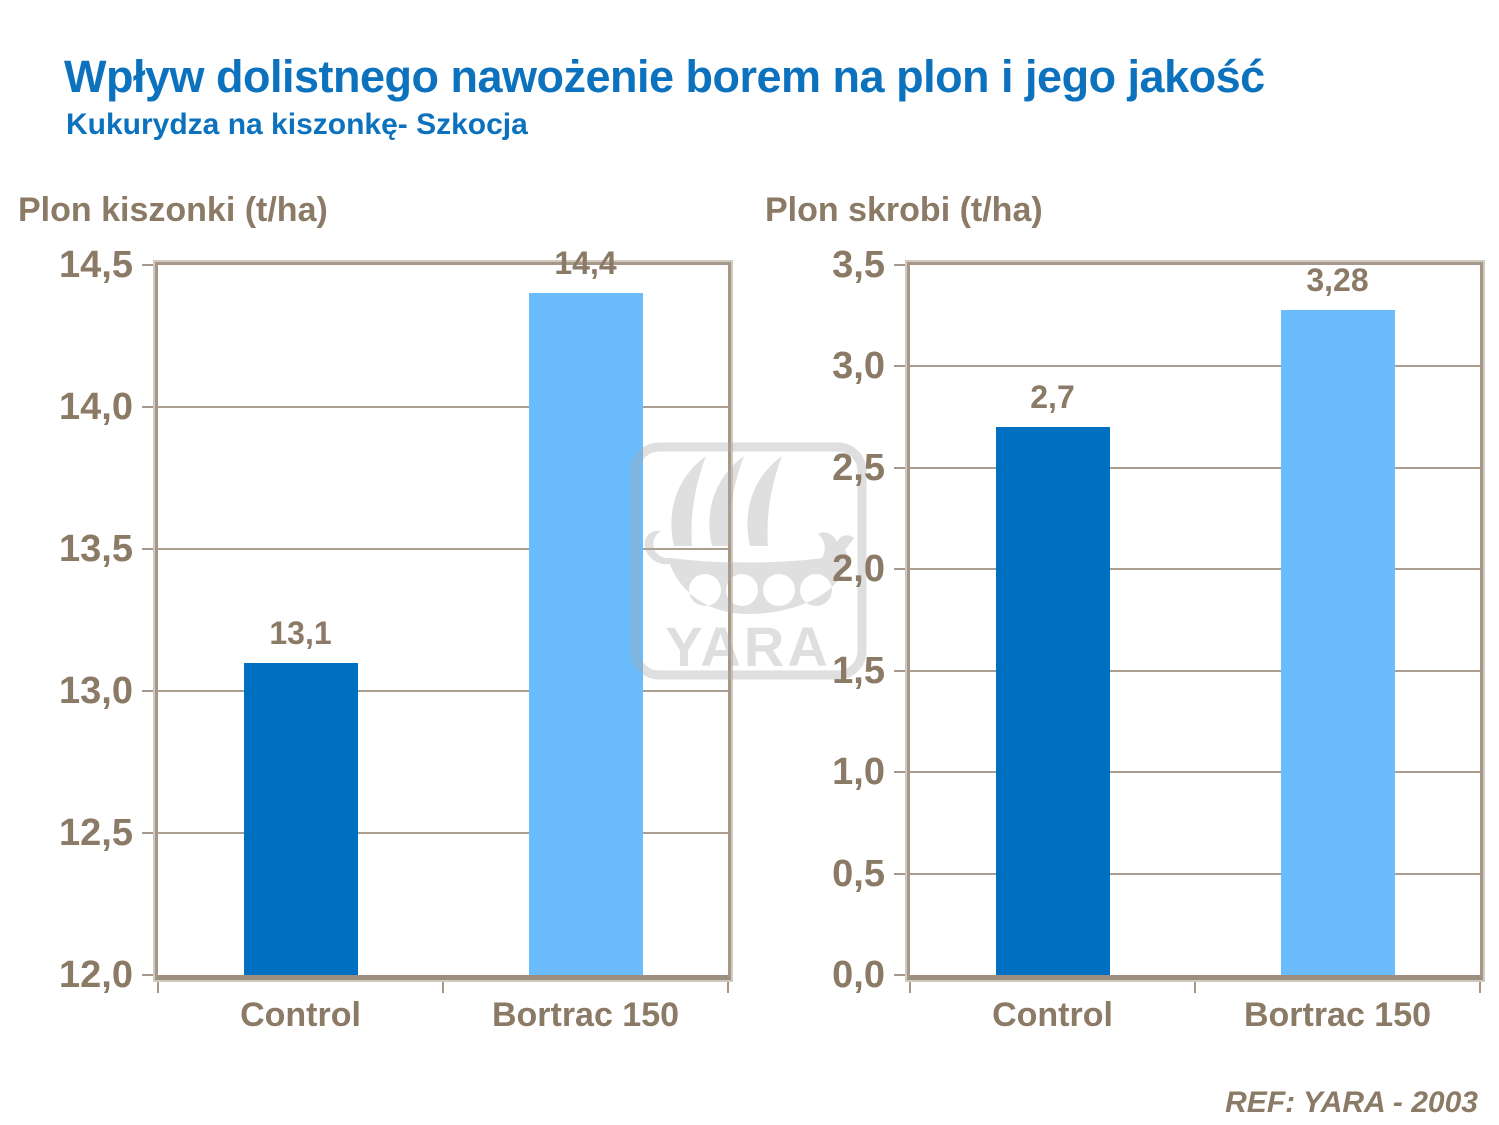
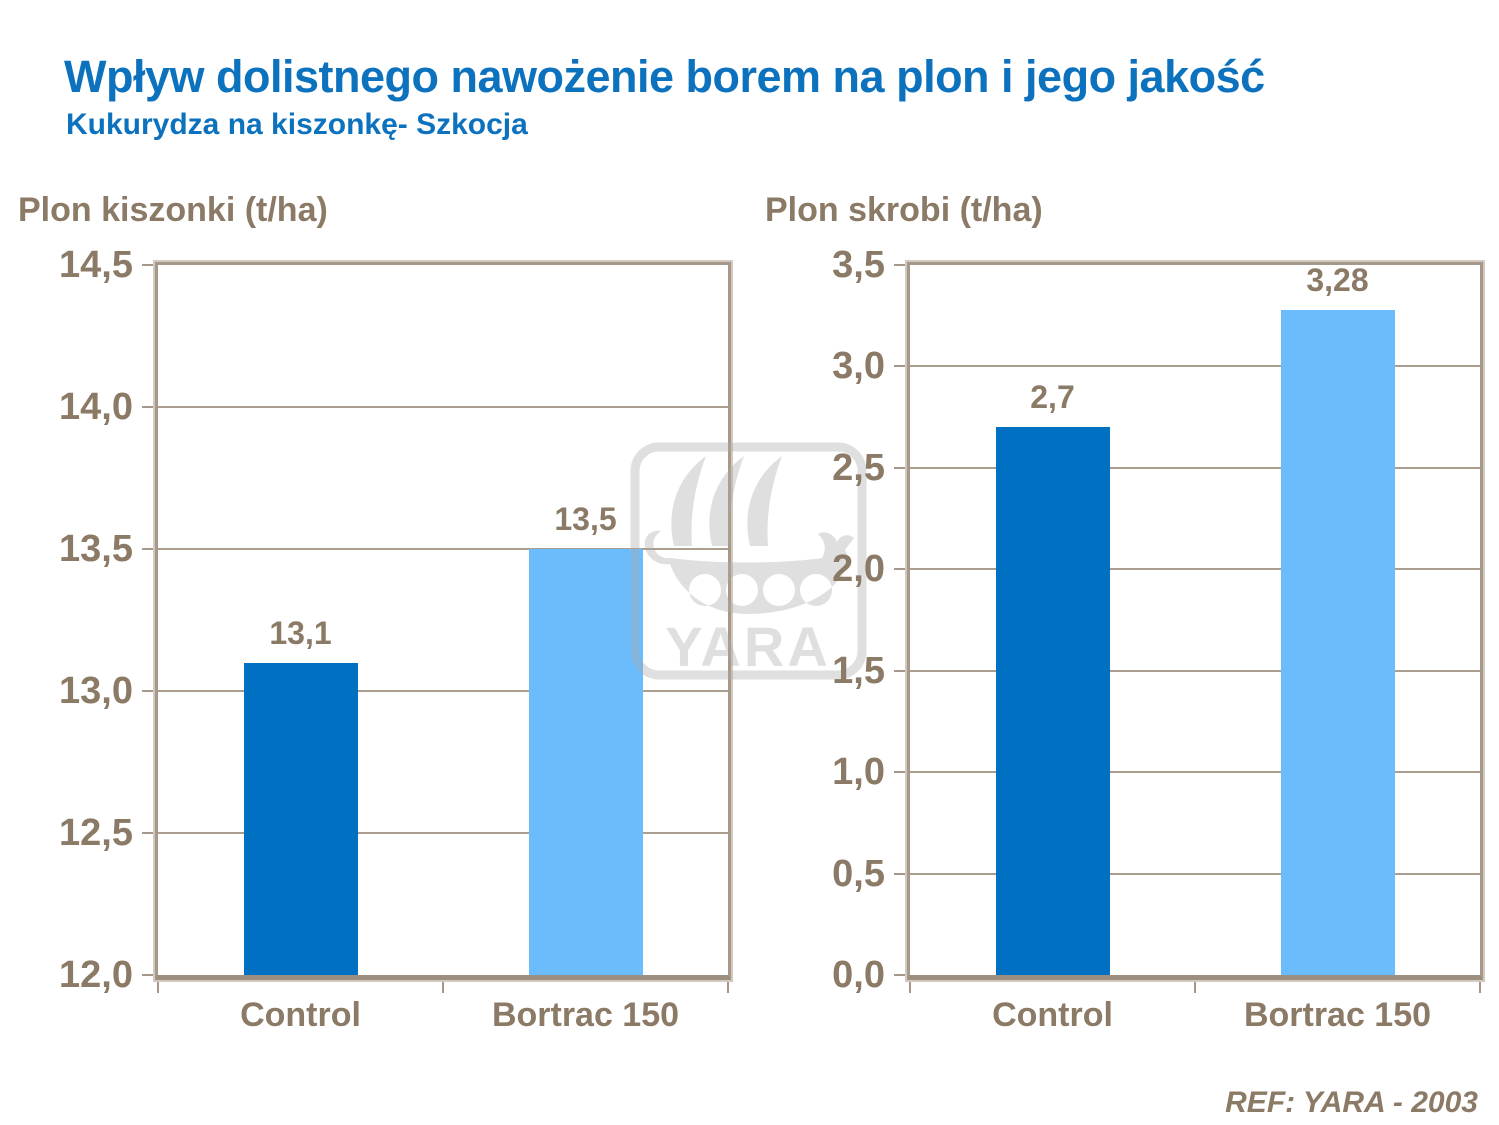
Plon kiszonki (t/ha)/Bortrac 150: 14,4 -> 13,5
